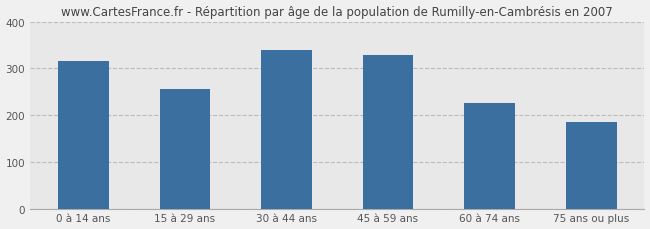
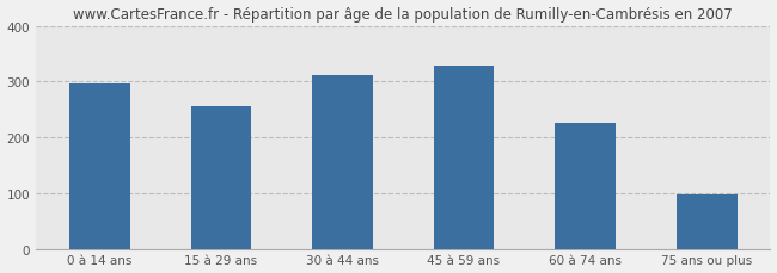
0 à 14 ans: 315 -> 297
30 à 44 ans: 340 -> 311
75 ans ou plus: 185 -> 97
